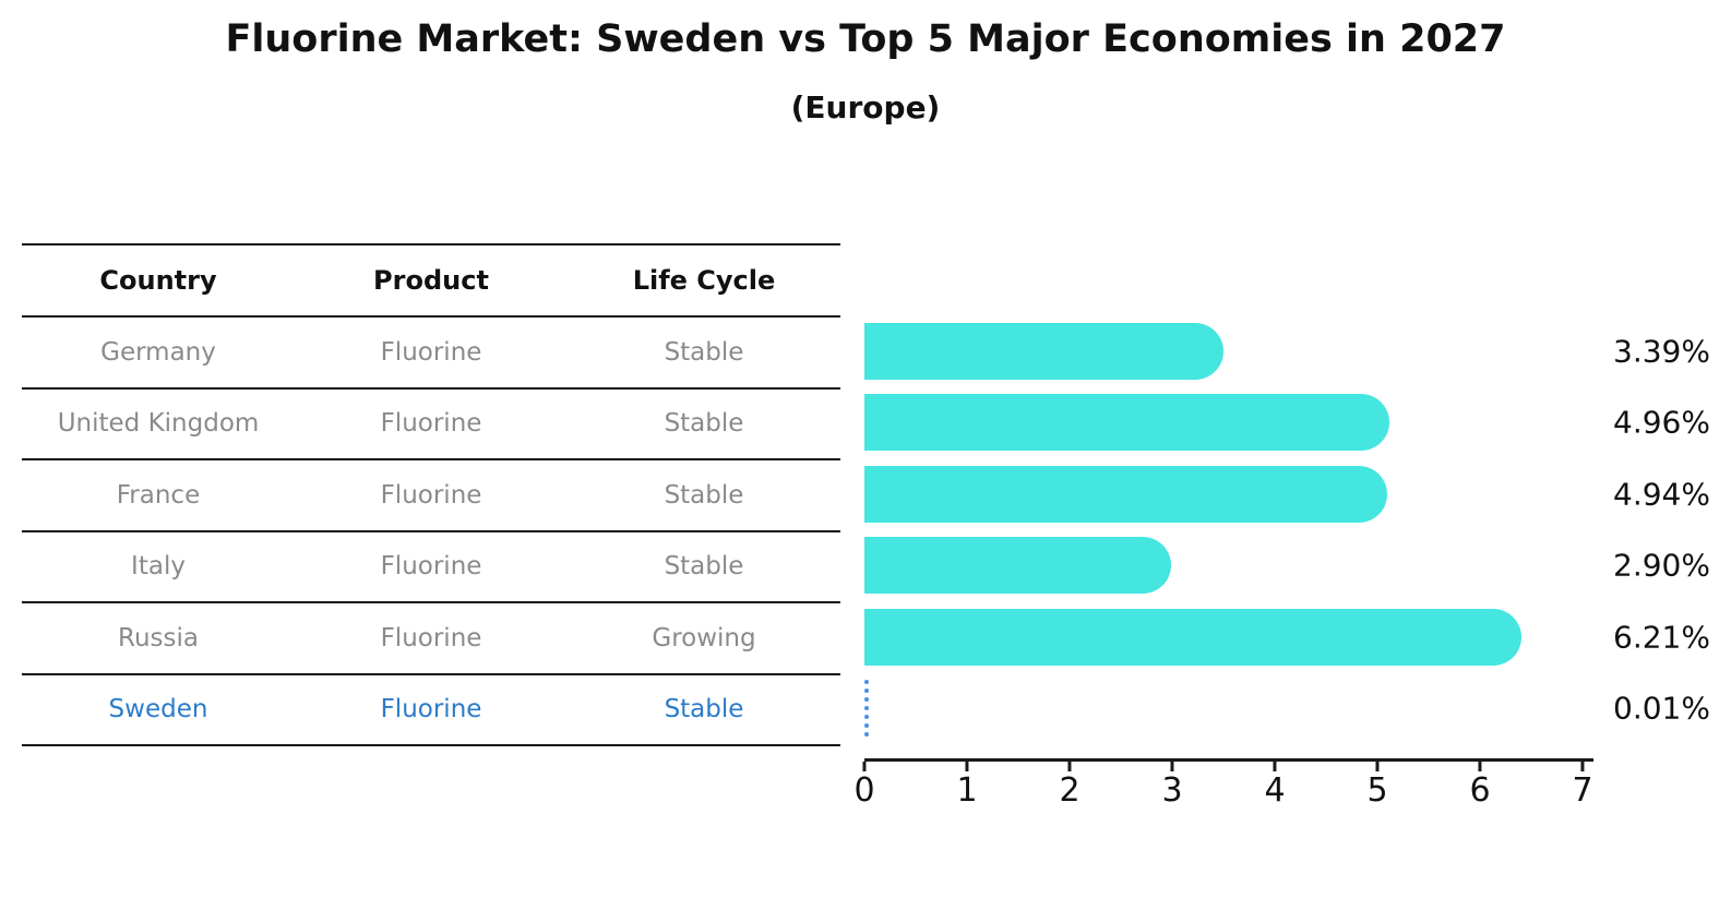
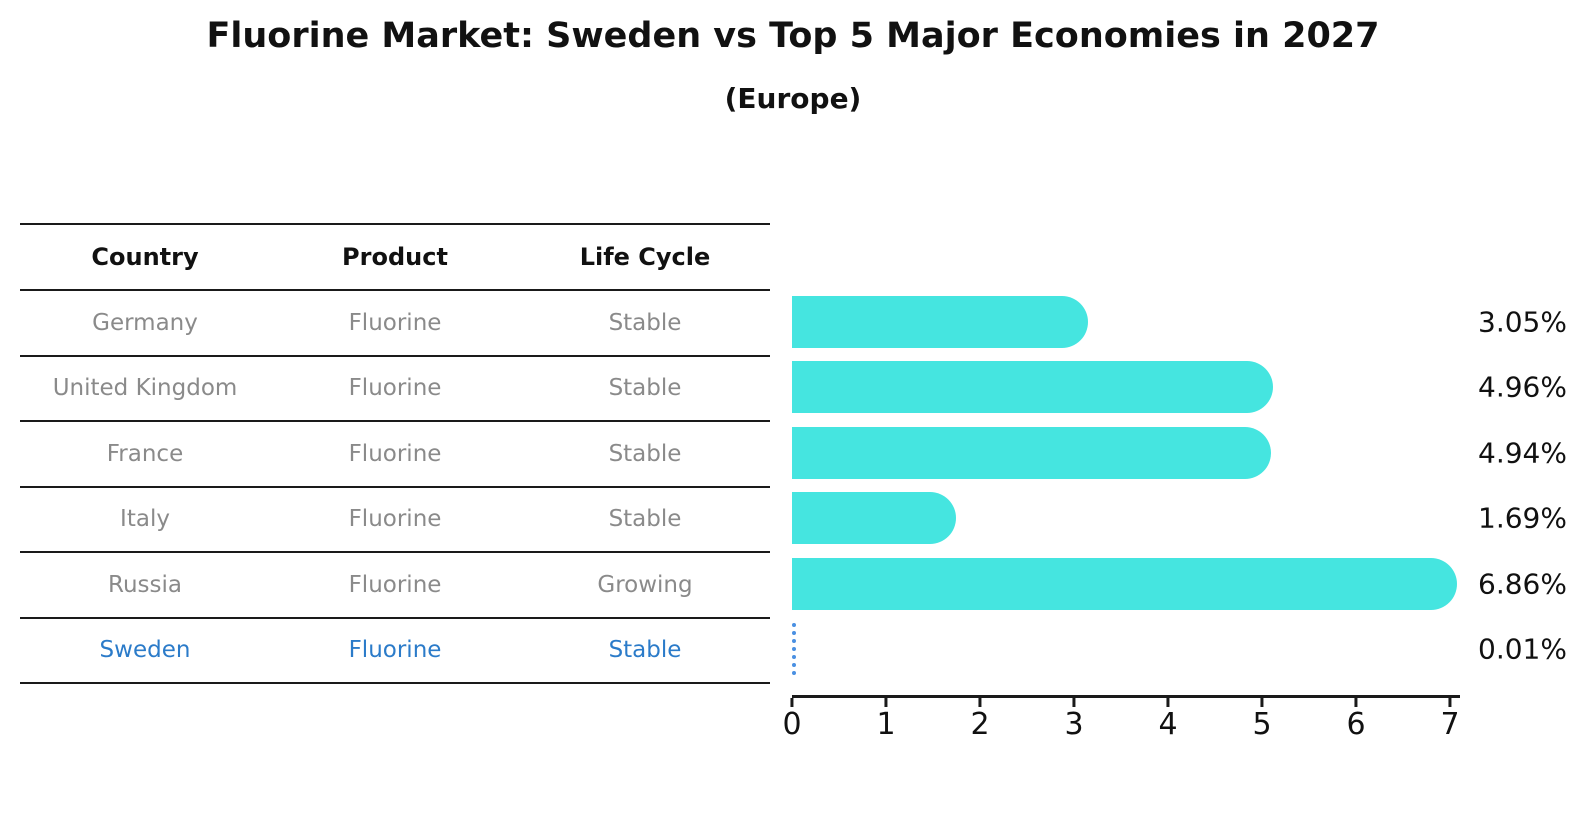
Germany: 3.39% -> 3.05%
Italy: 2.90% -> 1.69%
Russia: 6.21% -> 6.86%
